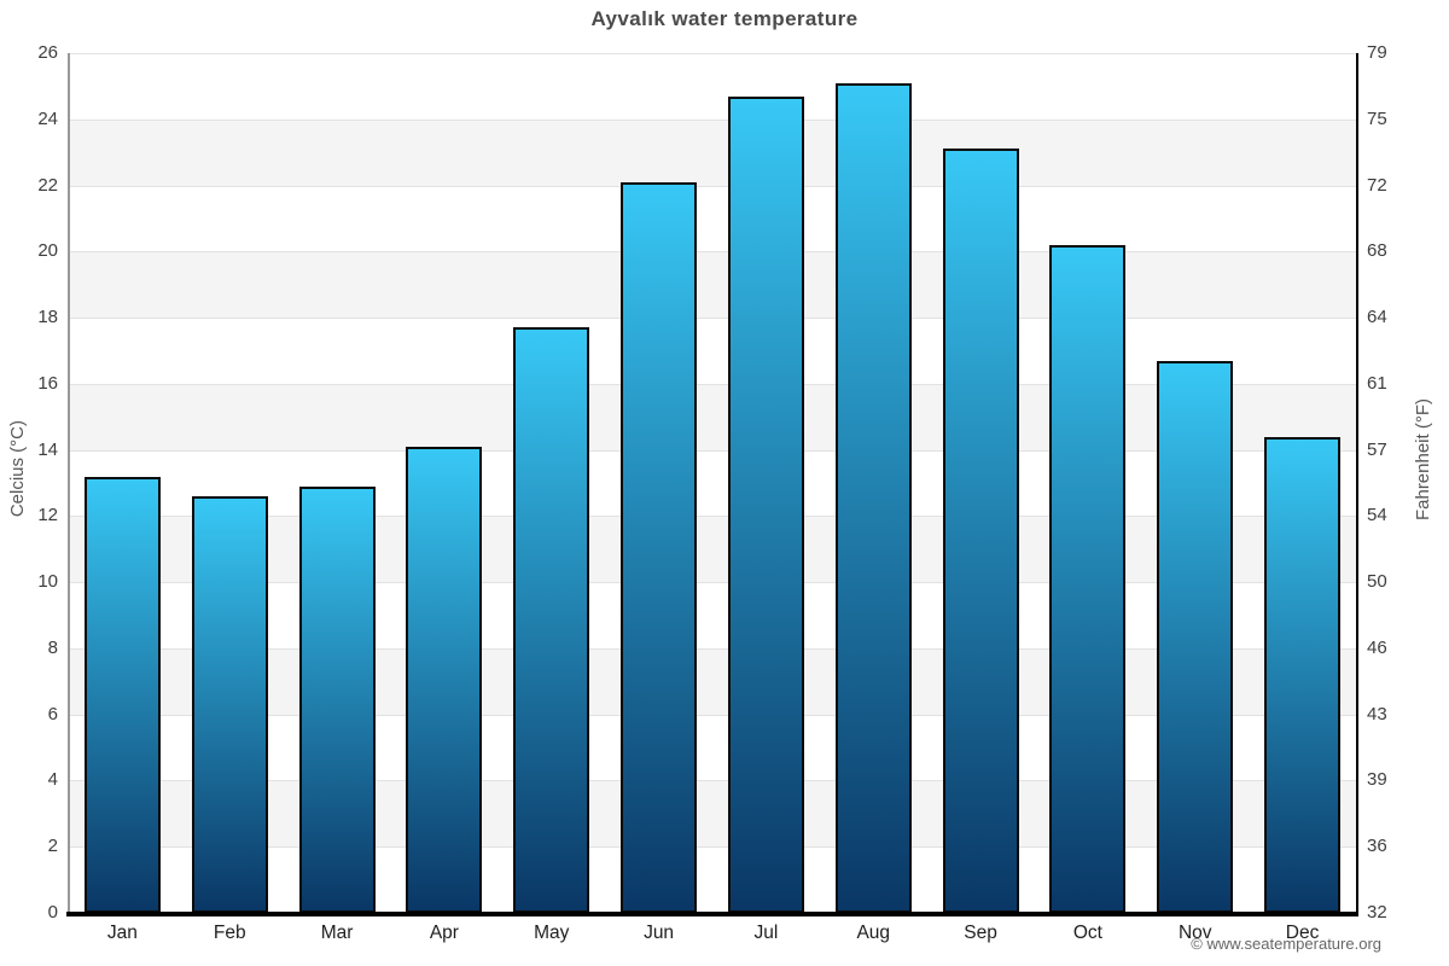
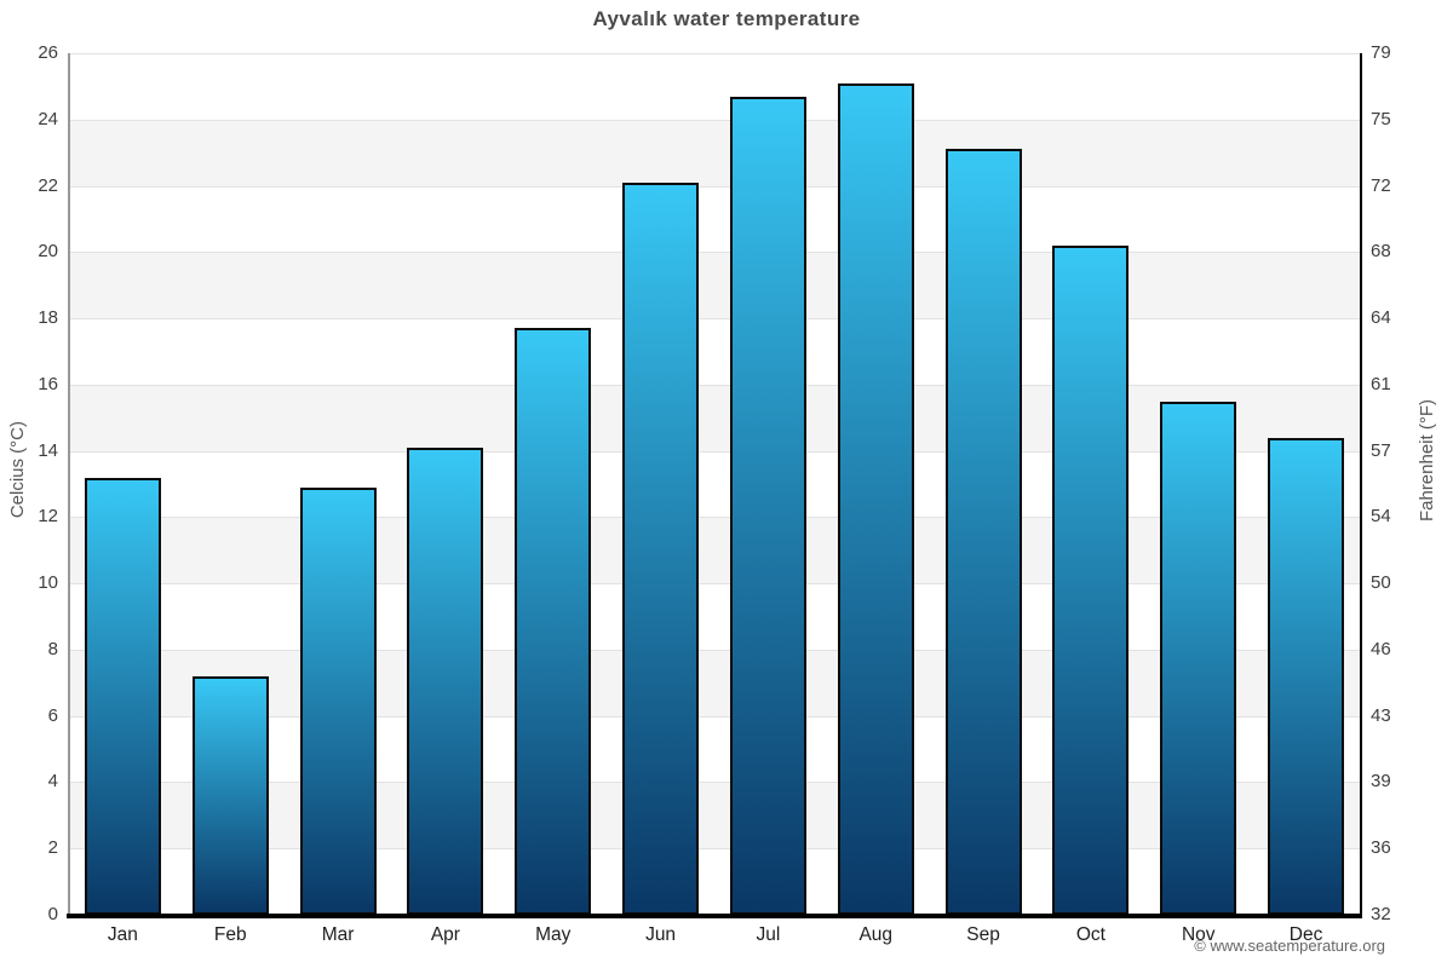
Feb: 12.6 -> 7.2
Nov: 16.7 -> 15.5
